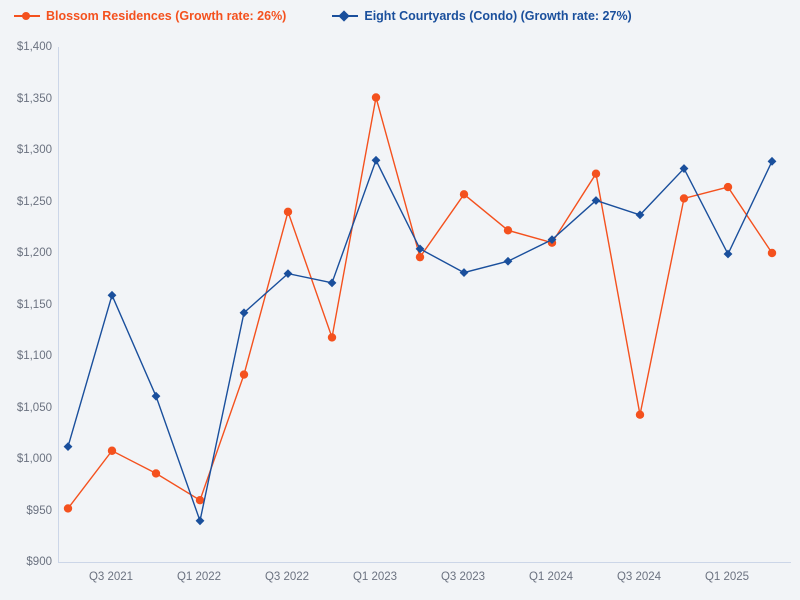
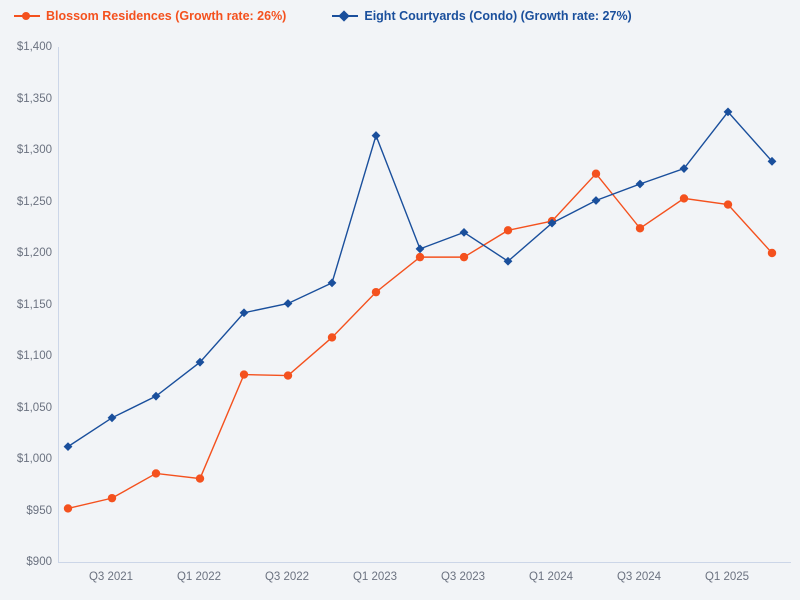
Blossom Residences (Growth rate: 26%)/Q3 2021: $1008 -> $962
Eight Courtyards (Condo) (Growth rate: 27%)/Q3 2021: $1159 -> $1040
Blossom Residences (Growth rate: 26%)/Q1 2022: $960 -> $981
Eight Courtyards (Condo) (Growth rate: 27%)/Q1 2022: $940 -> $1094
Blossom Residences (Growth rate: 26%)/Q3 2022: $1240 -> $1081
Eight Courtyards (Condo) (Growth rate: 27%)/Q3 2022: $1180 -> $1151
Blossom Residences (Growth rate: 26%)/Q1 2023: $1351 -> $1162
Eight Courtyards (Condo) (Growth rate: 27%)/Q1 2023: $1290 -> $1314
Blossom Residences (Growth rate: 26%)/Q3 2023: $1257 -> $1196
Eight Courtyards (Condo) (Growth rate: 27%)/Q3 2023: $1181 -> $1220
Blossom Residences (Growth rate: 26%)/Q1 2024: $1210 -> $1231
Eight Courtyards (Condo) (Growth rate: 27%)/Q1 2024: $1213 -> $1229
Blossom Residences (Growth rate: 26%)/Q3 2024: $1043 -> $1224
Eight Courtyards (Condo) (Growth rate: 27%)/Q3 2024: $1237 -> $1267
Blossom Residences (Growth rate: 26%)/Q1 2025: $1264 -> $1247
Eight Courtyards (Condo) (Growth rate: 27%)/Q1 2025: $1199 -> $1337
